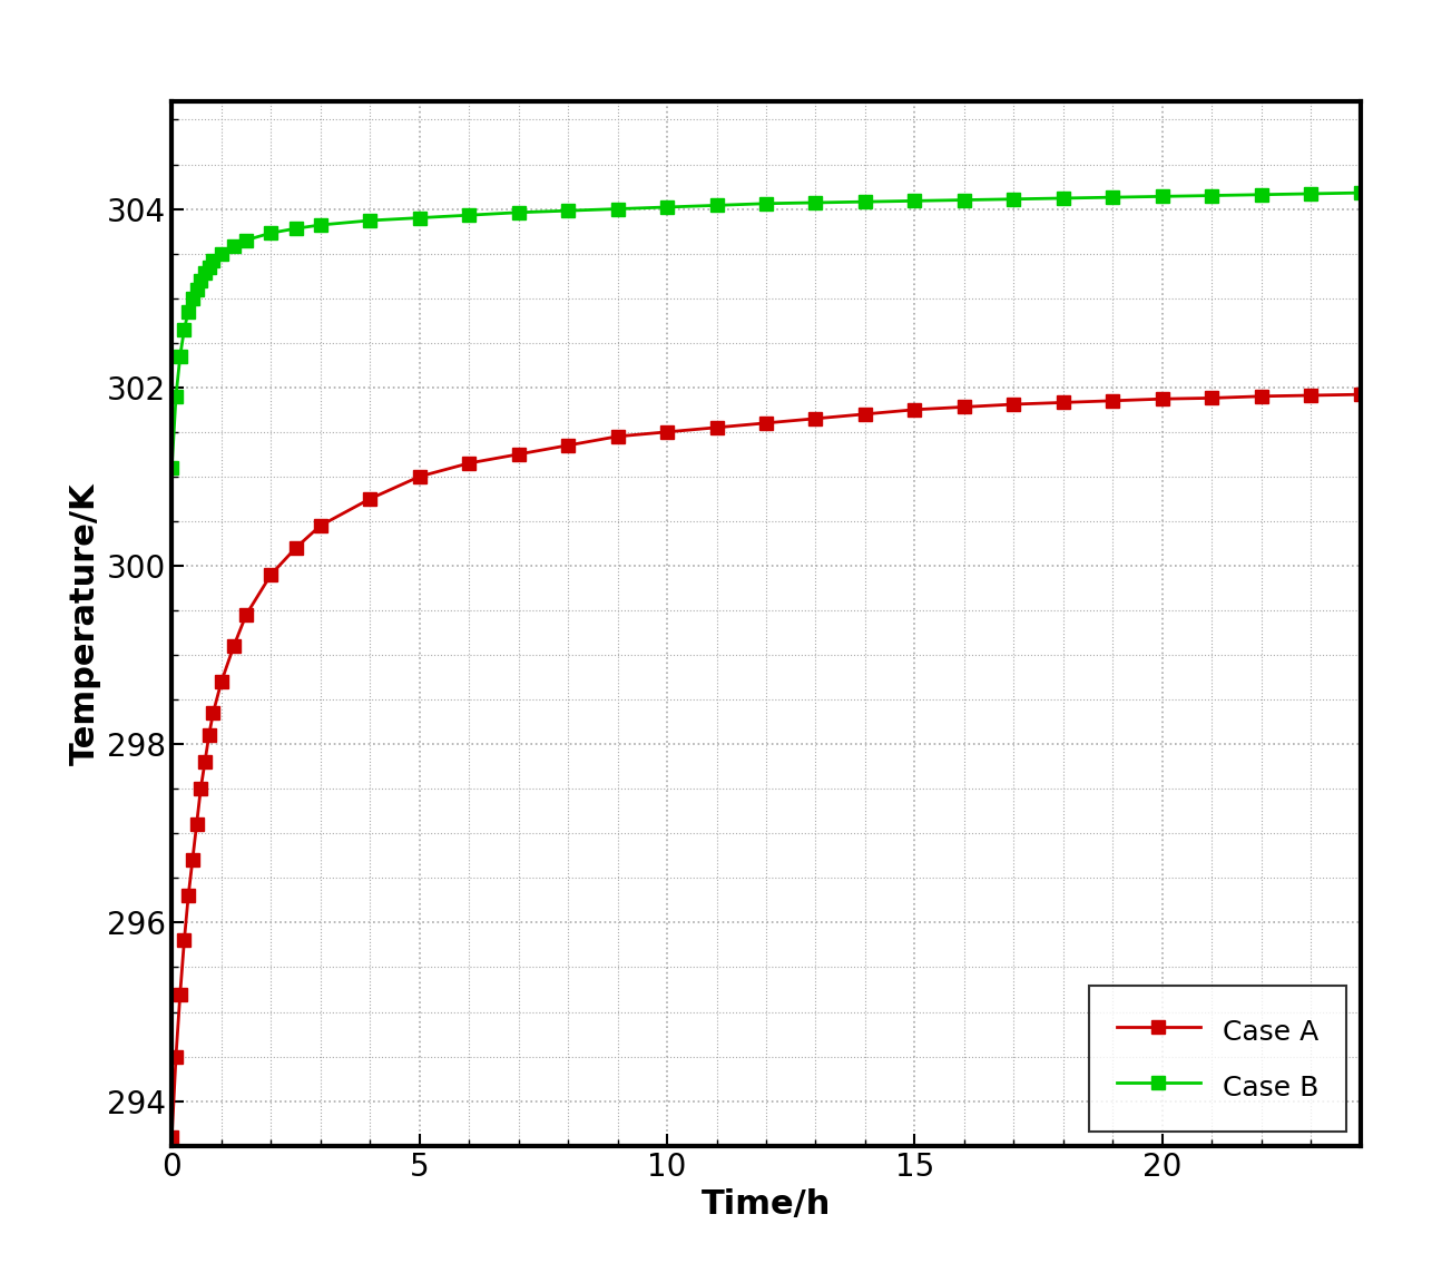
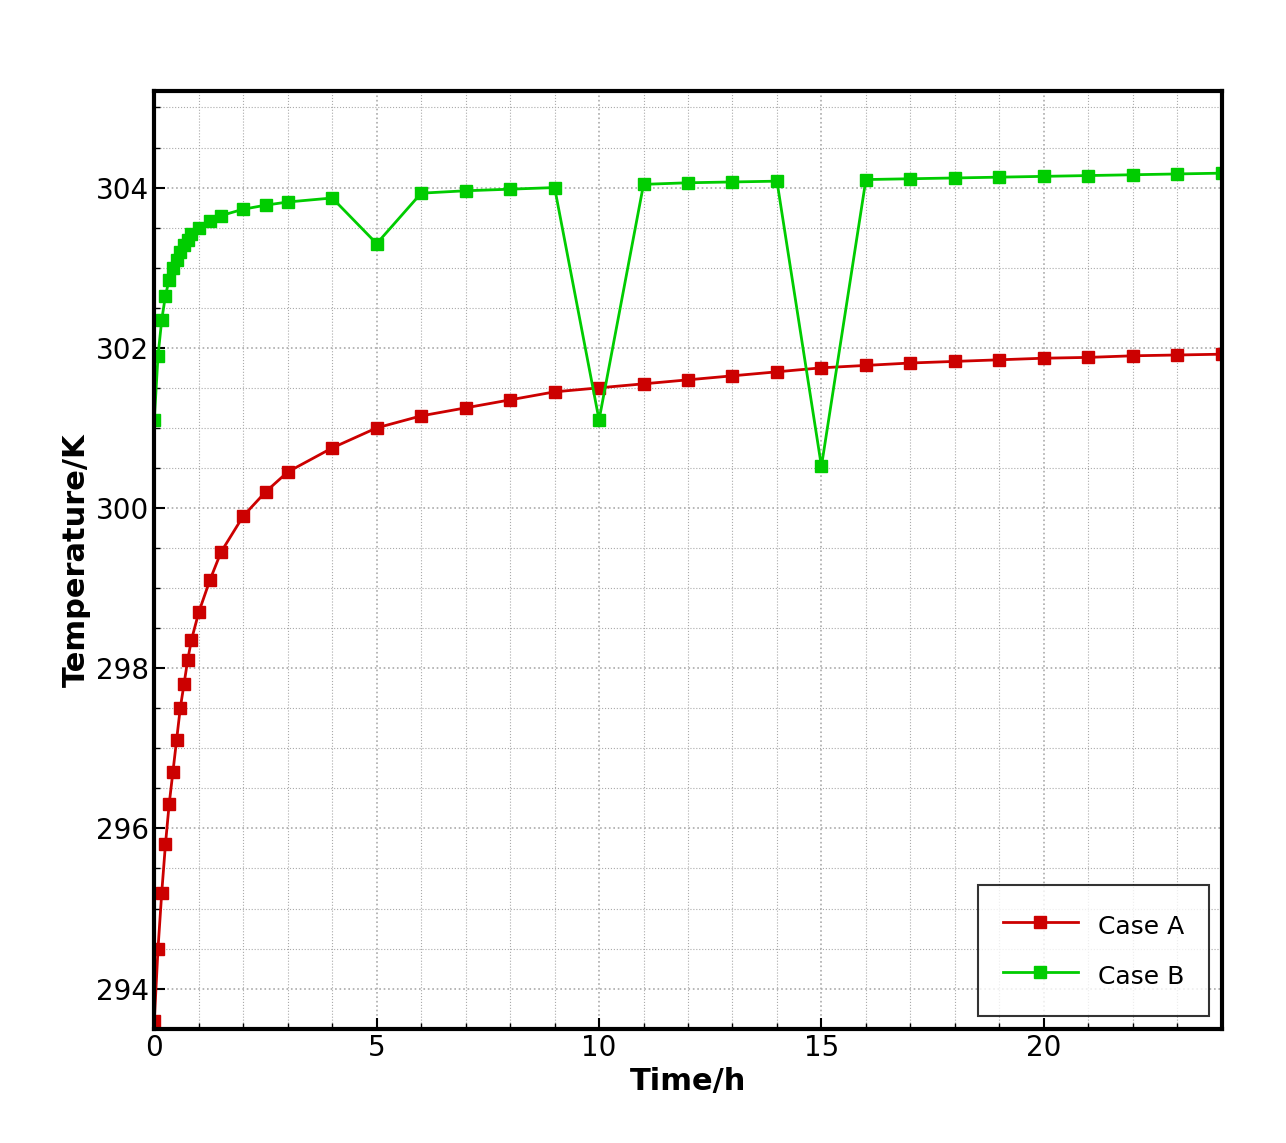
Case B/5: 303.90 -> 303.30
Case B/10: 304.02 -> 301.10
Case B/15: 304.09 -> 300.52
